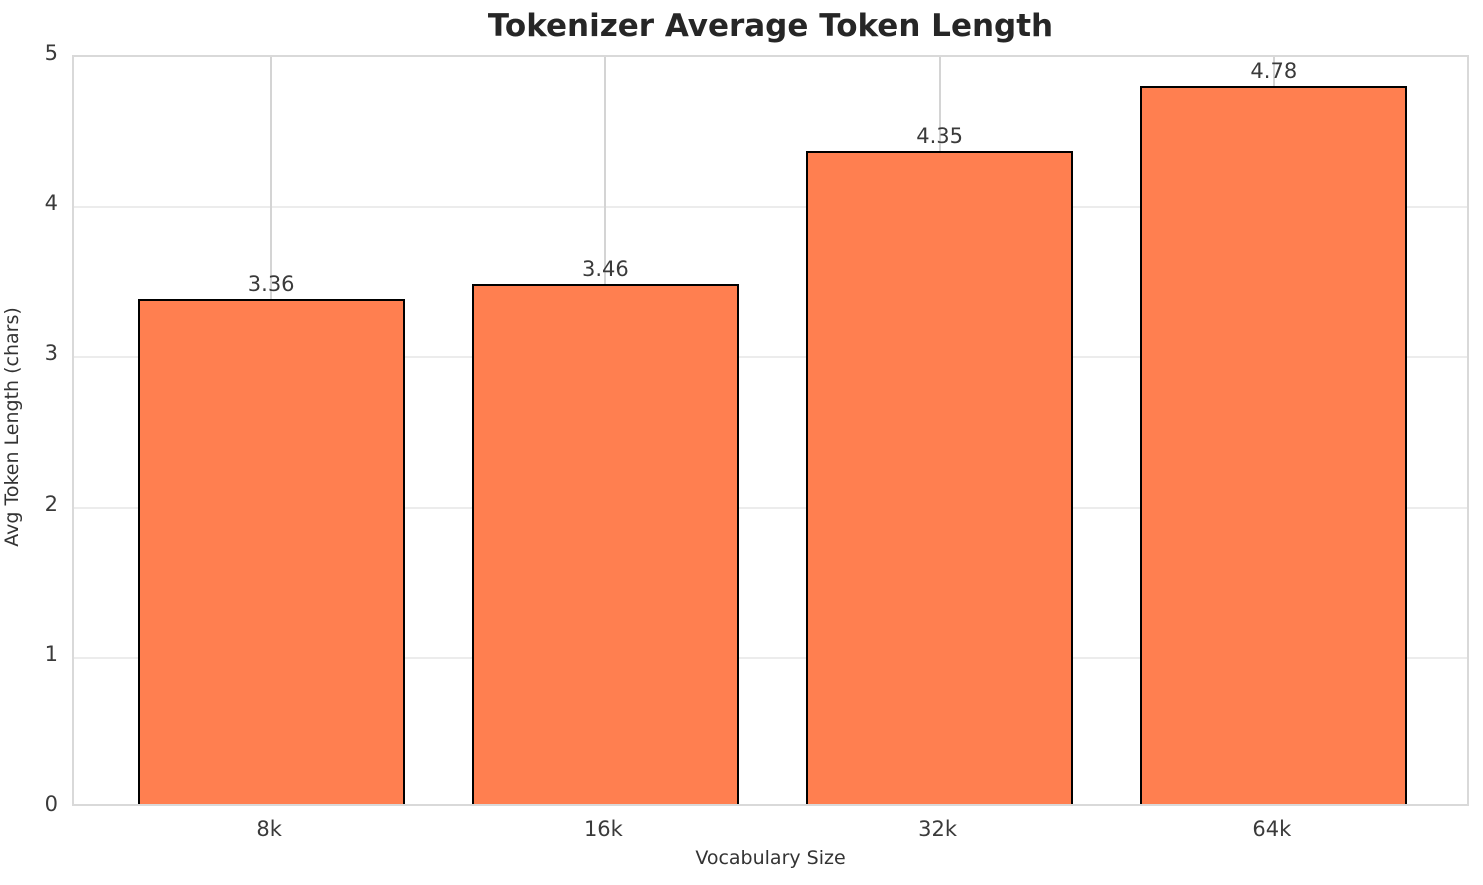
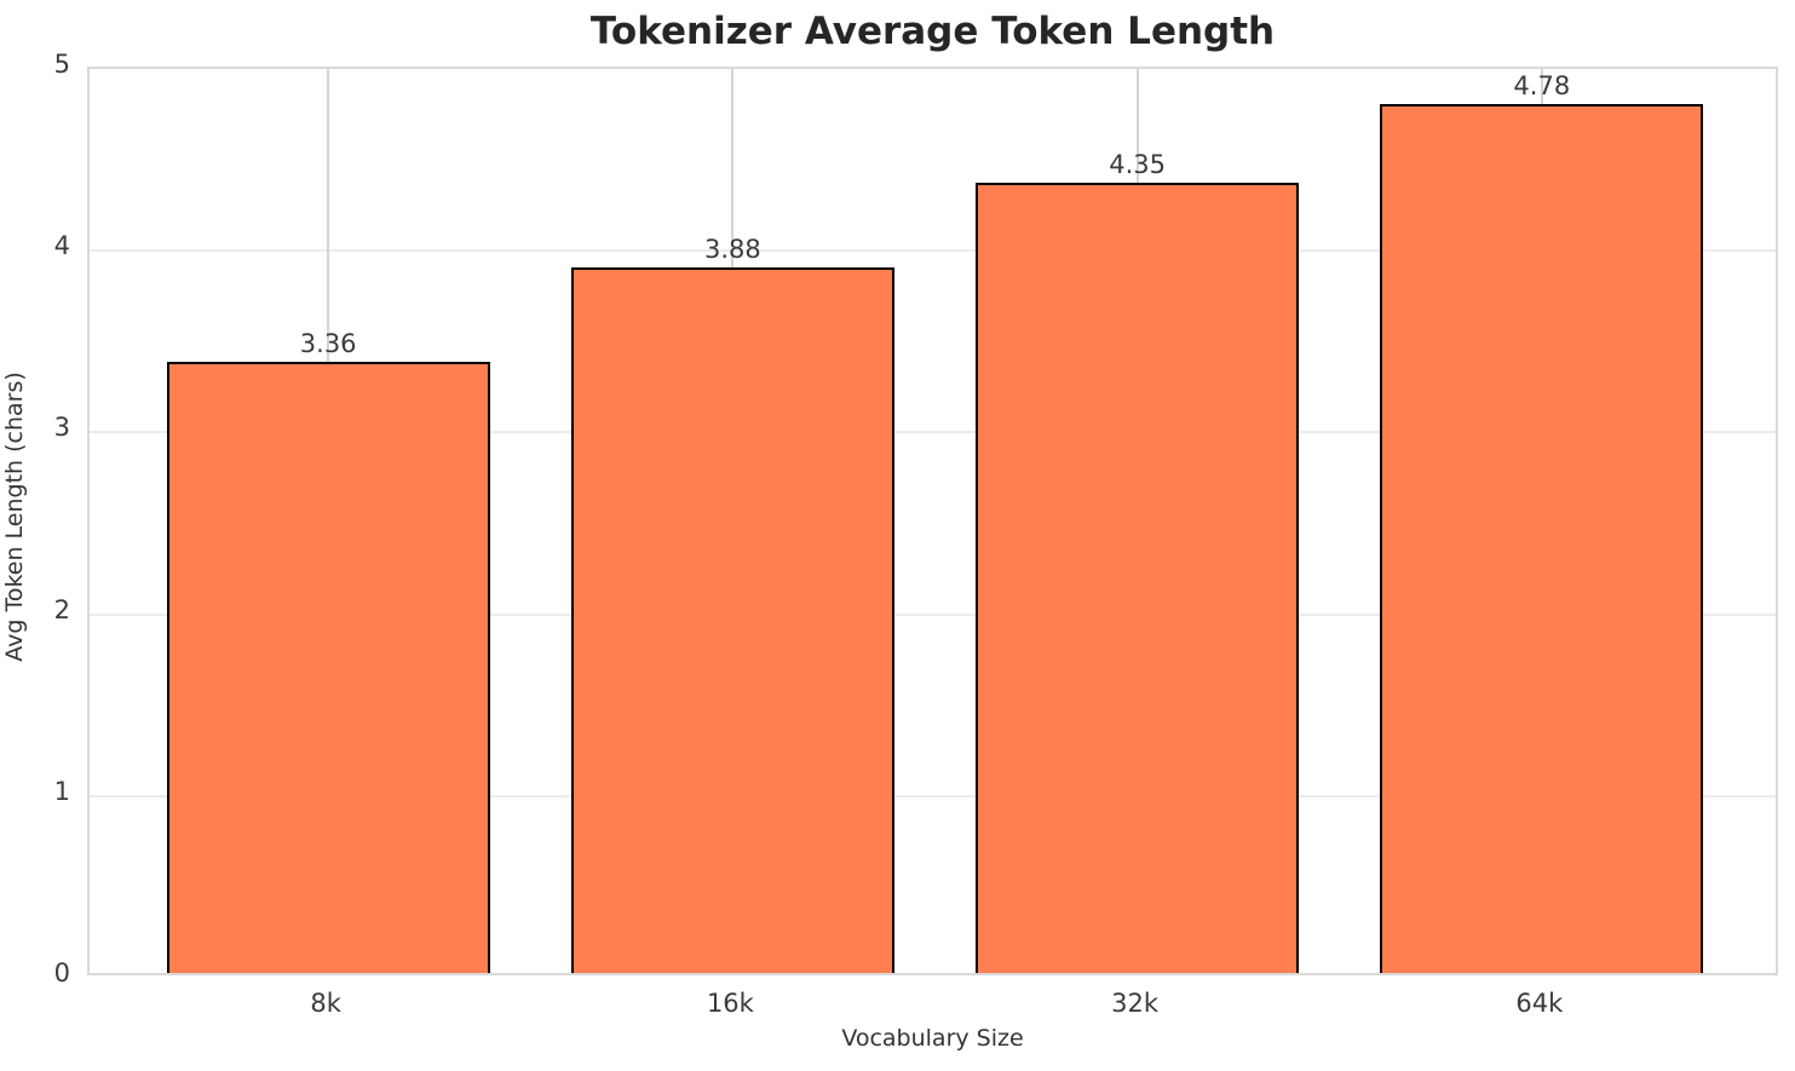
16k: 3.46 -> 3.88
